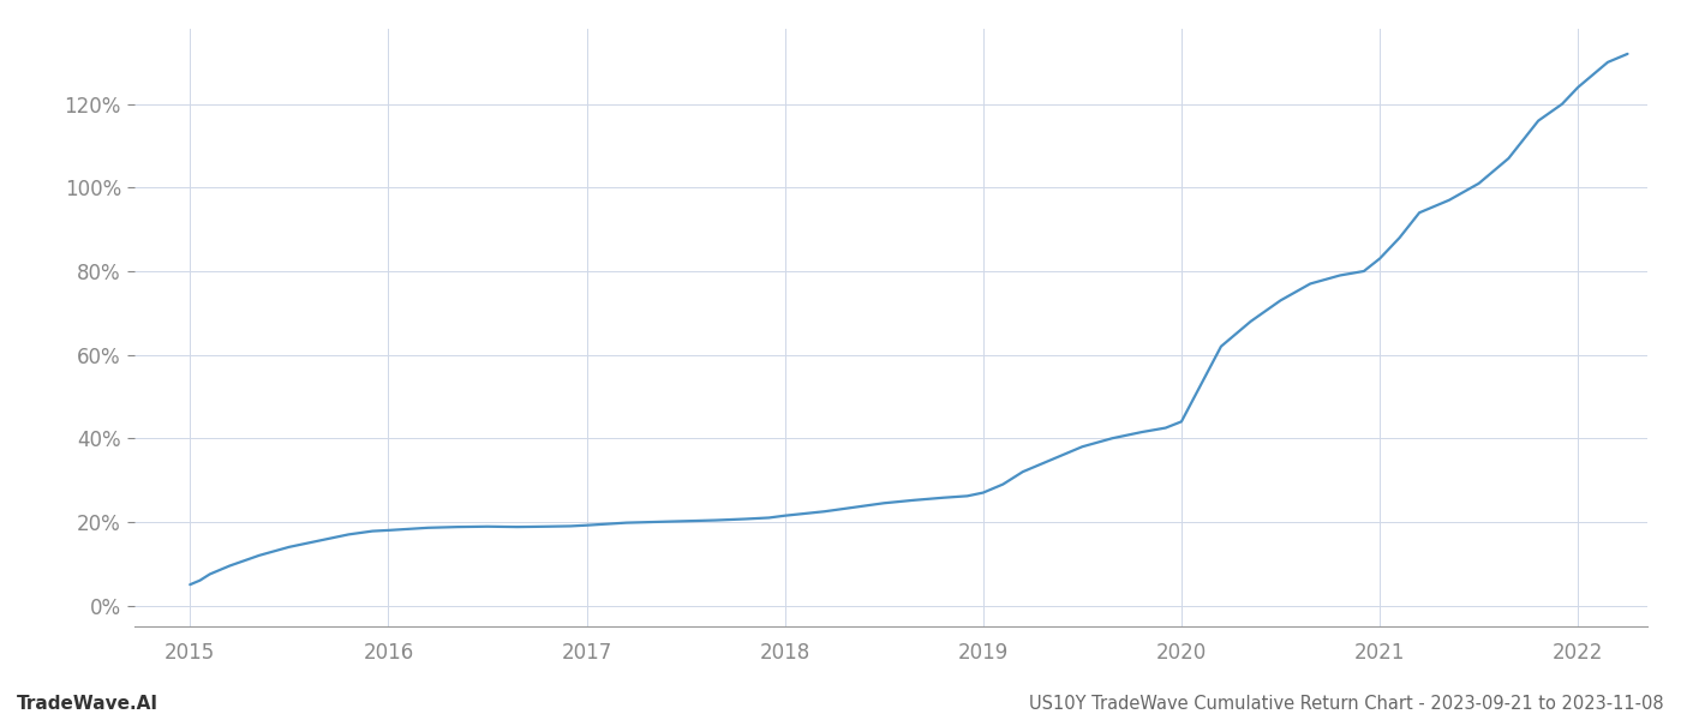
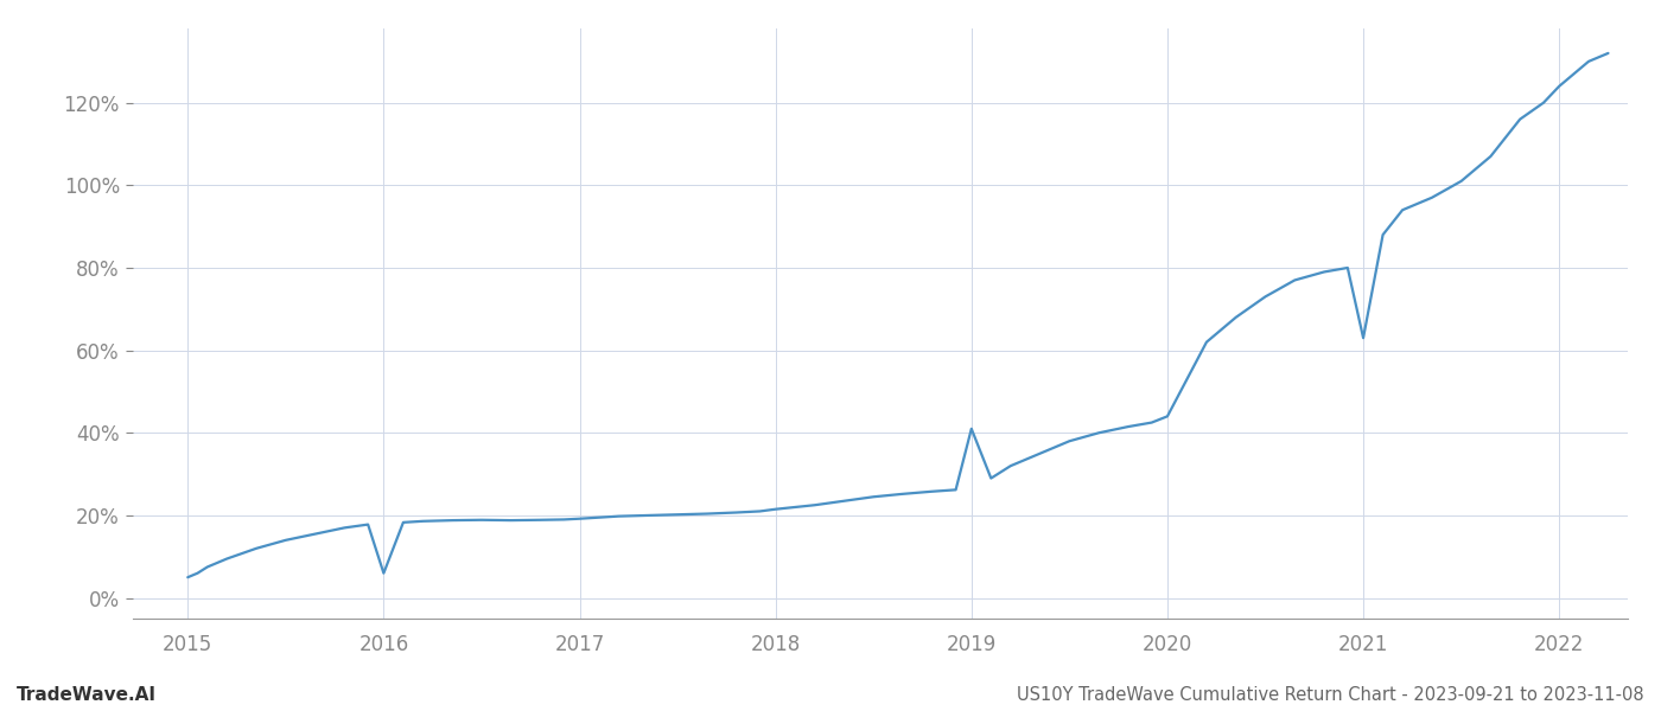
2016: 18.0% -> 6.0%
2019: 27.0% -> 41.0%
2021: 83.0% -> 63.0%
